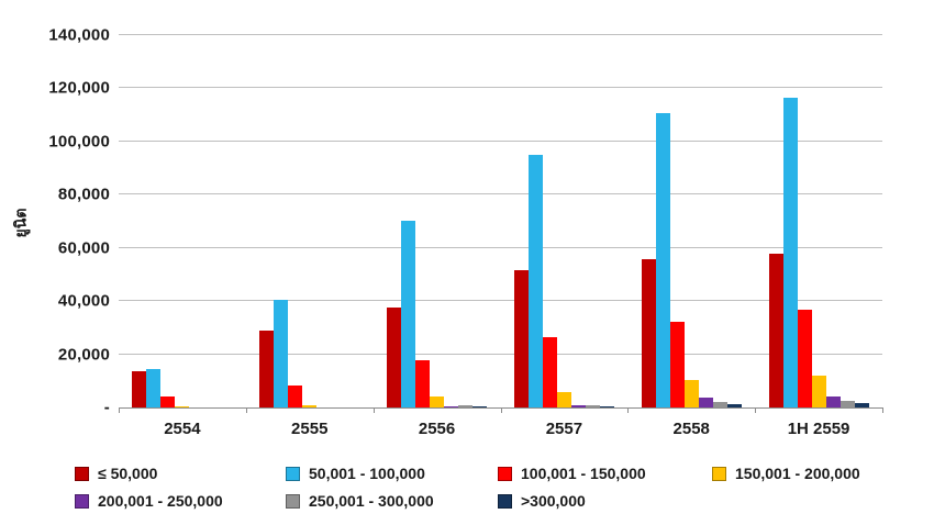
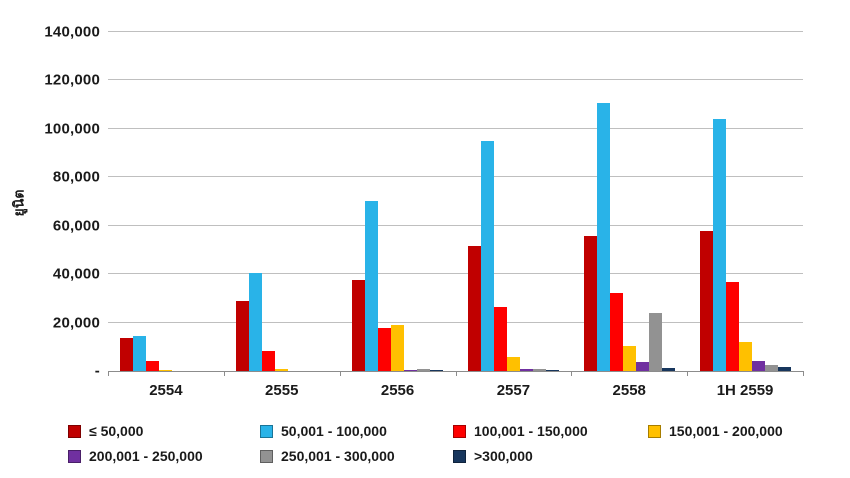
150,001 - 200,000/2556: 4000 -> 19000
250,001 - 300,000/2558: 2000 -> 24000
50,001 - 100,000/1H 2559: 116000 -> 104000
